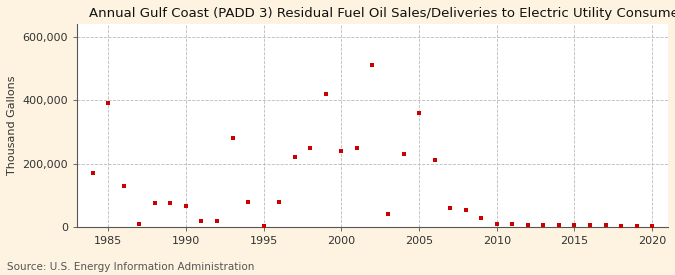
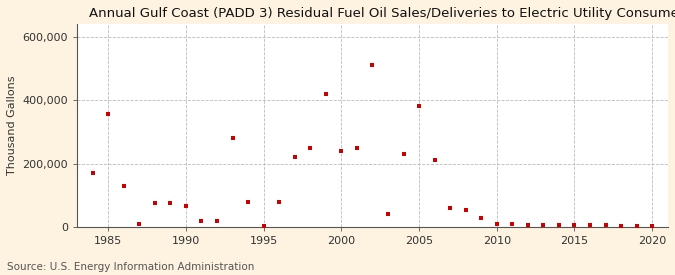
1985: 390,000 -> 355,000
2005: 360,000 -> 380,000
